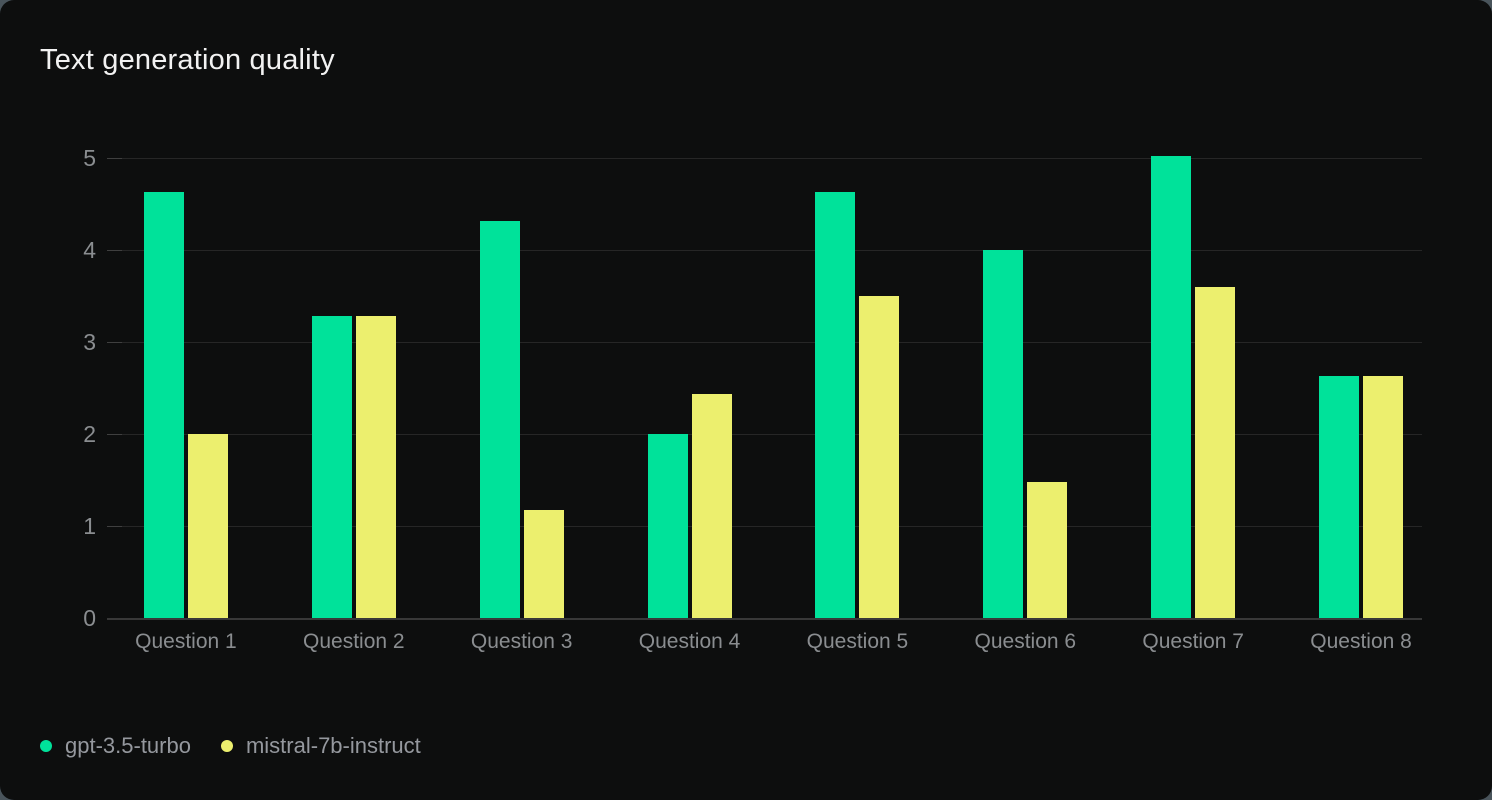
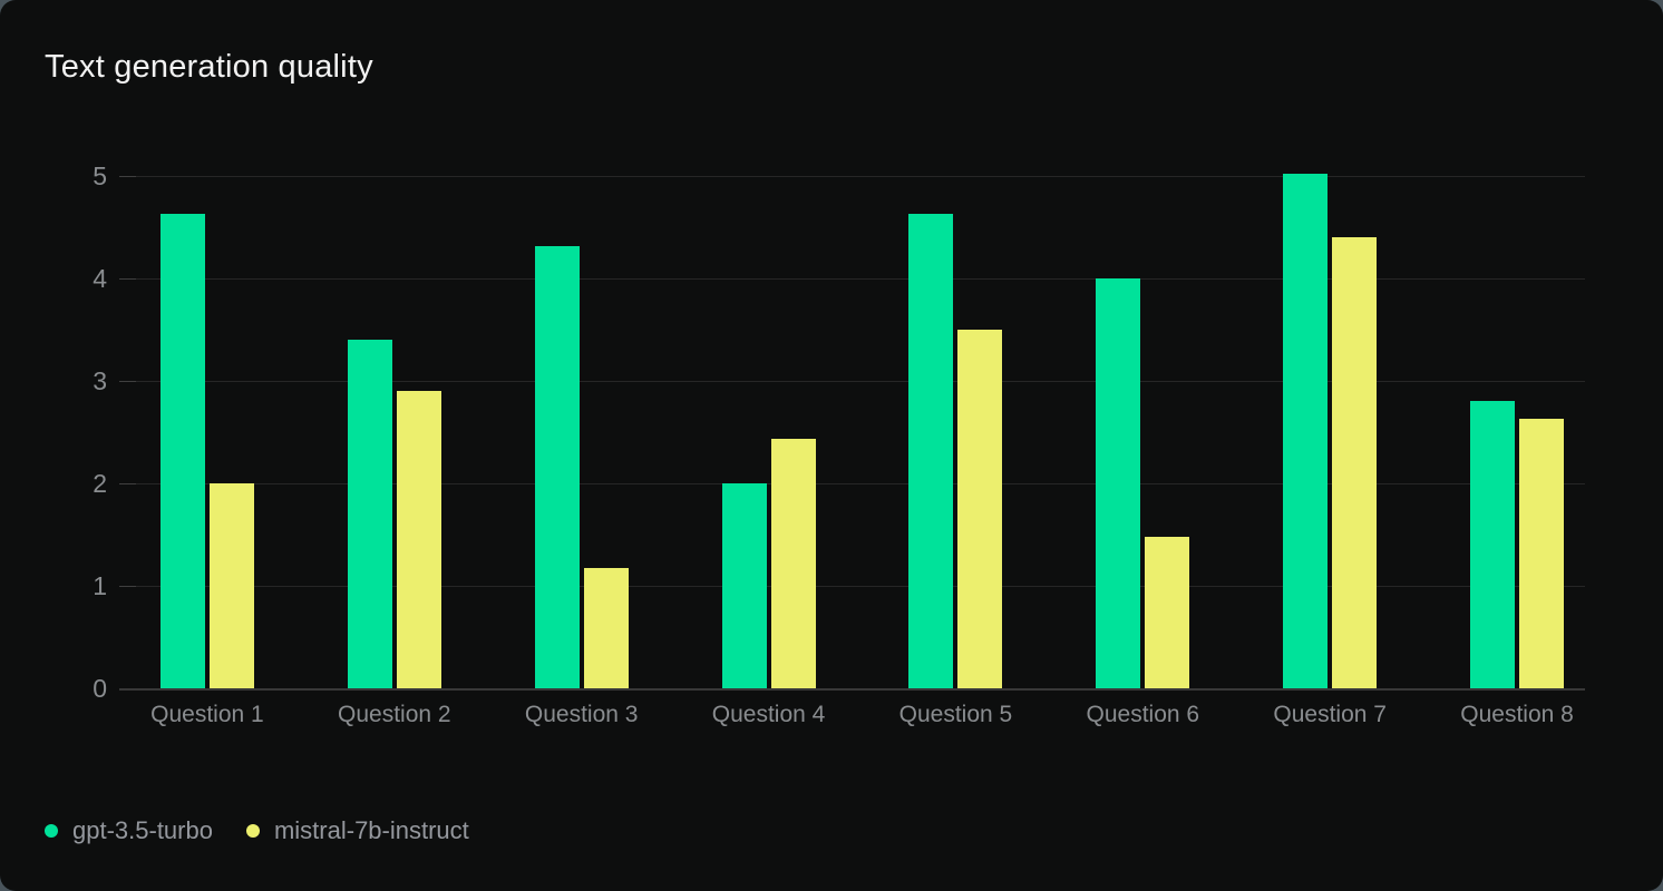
gpt-3.5-turbo/Question 2: 3.3 -> 3.4
mistral-7b-instruct/Question 2: 3.3 -> 2.9
mistral-7b-instruct/Question 7: 3.6 -> 4.4
gpt-3.5-turbo/Question 8: 2.6 -> 2.8
